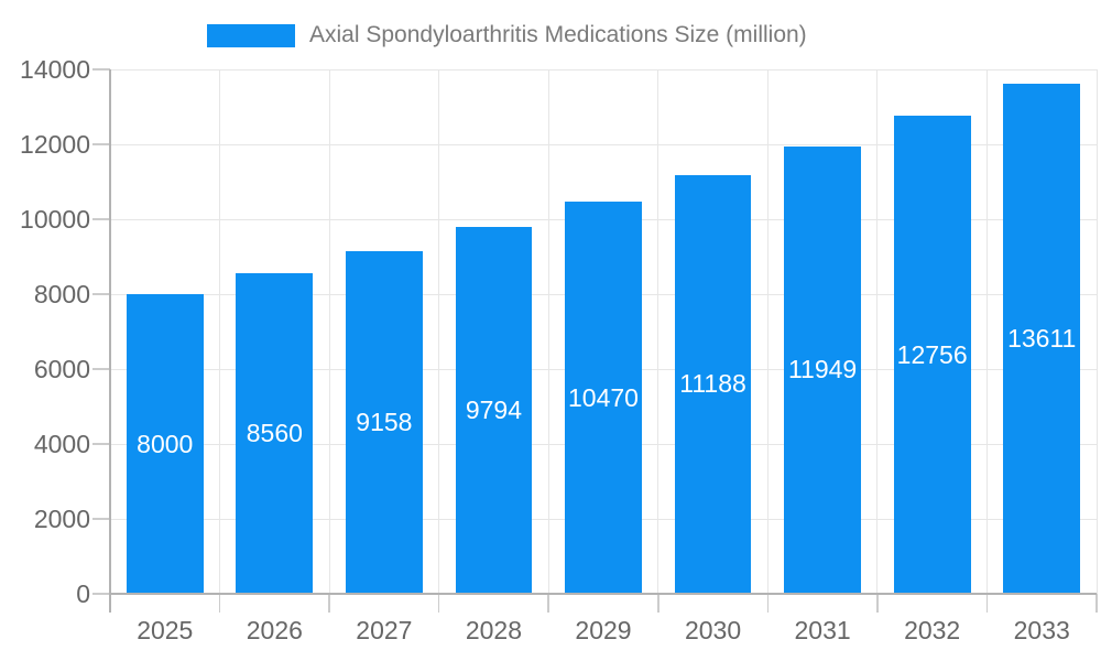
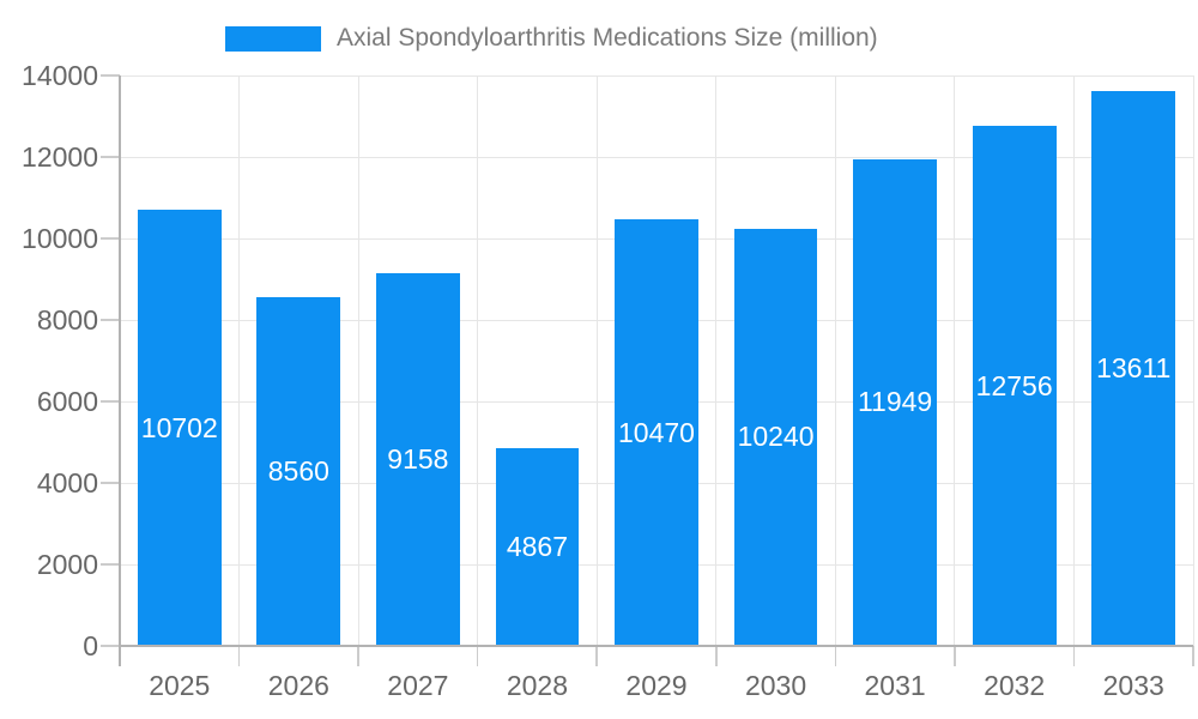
2025: 8000 -> 10702
2028: 9794 -> 4867
2030: 11188 -> 10240
